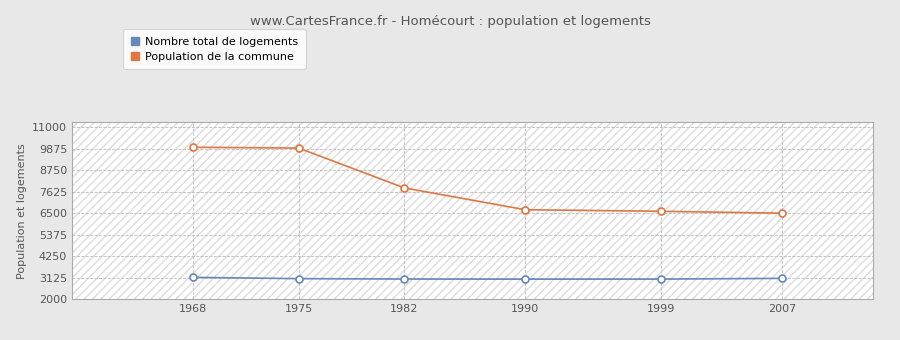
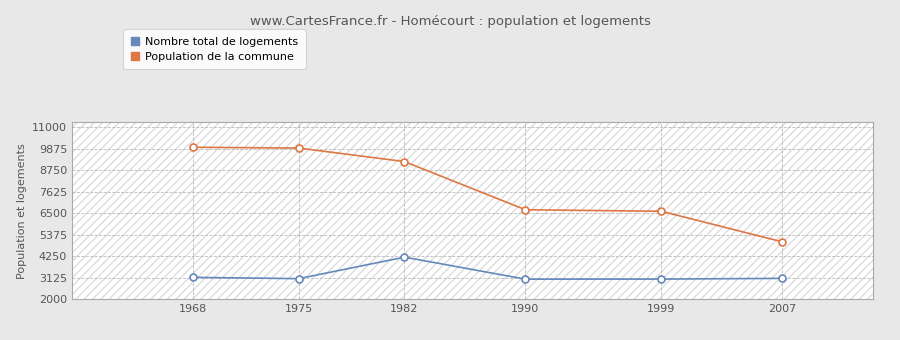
Nombre total de logements/1982: 3100 -> 4200
Population de la commune/1982: 7800 -> 9200
Population de la commune/2007: 6500 -> 5000
